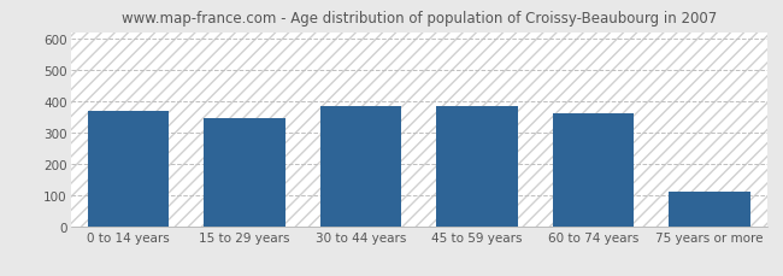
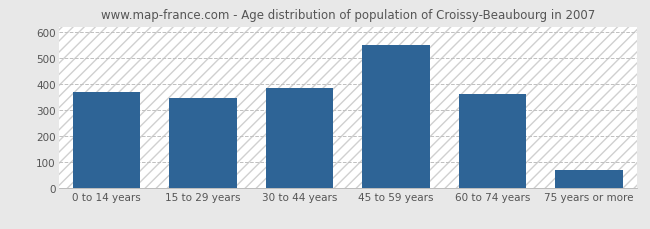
45 to 59 years: 385 -> 548
75 years or more: 110 -> 68
